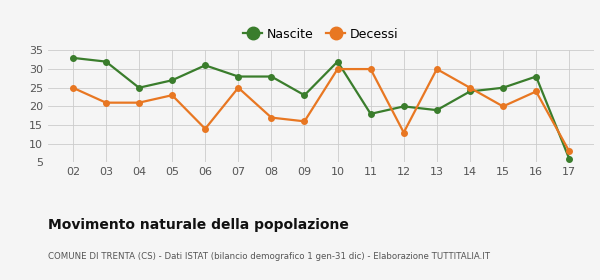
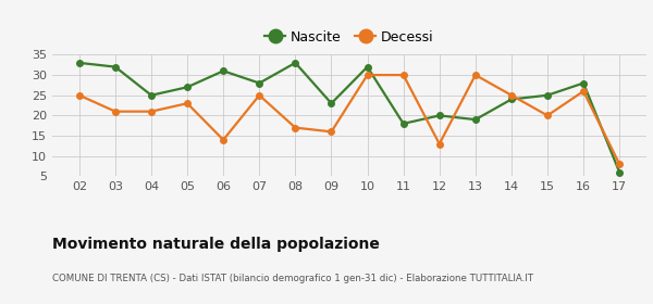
Nascite/08: 28 -> 33
Decessi/16: 24 -> 26
